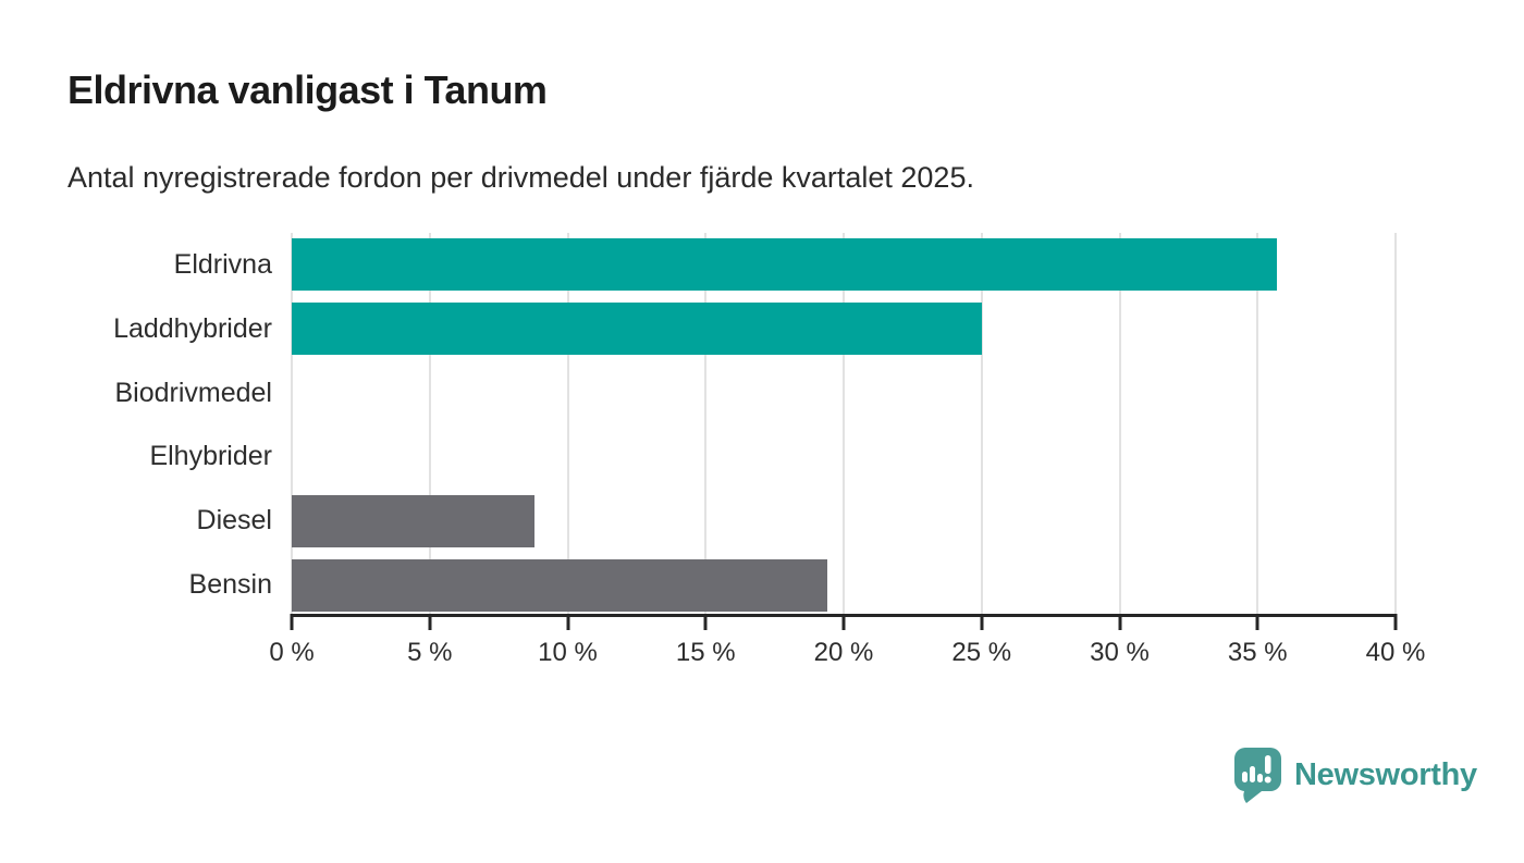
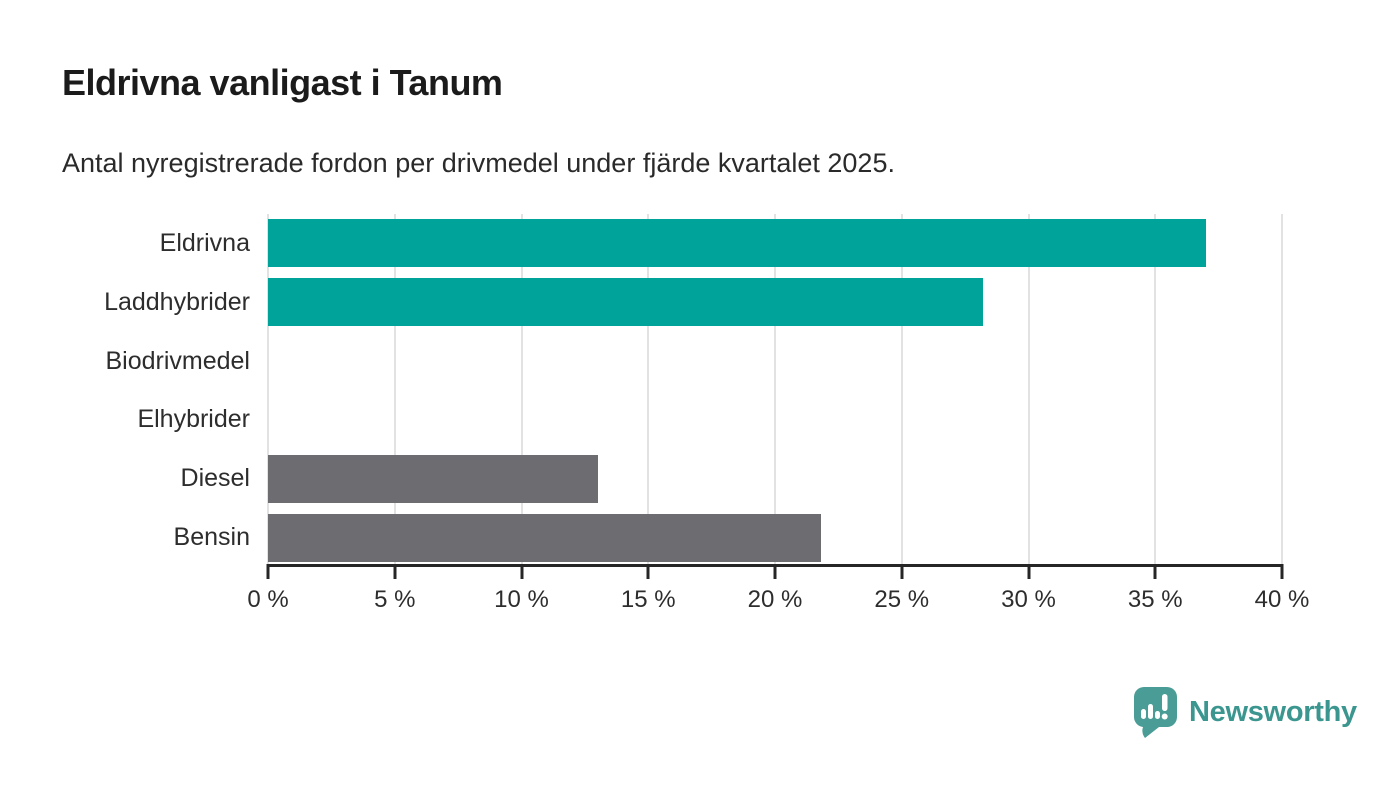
Eldrivna: 35.7% -> 37.0%
Laddhybrider: 25.0% -> 28.2%
Diesel: 8.8% -> 13.0%
Bensin: 19.4% -> 21.8%
